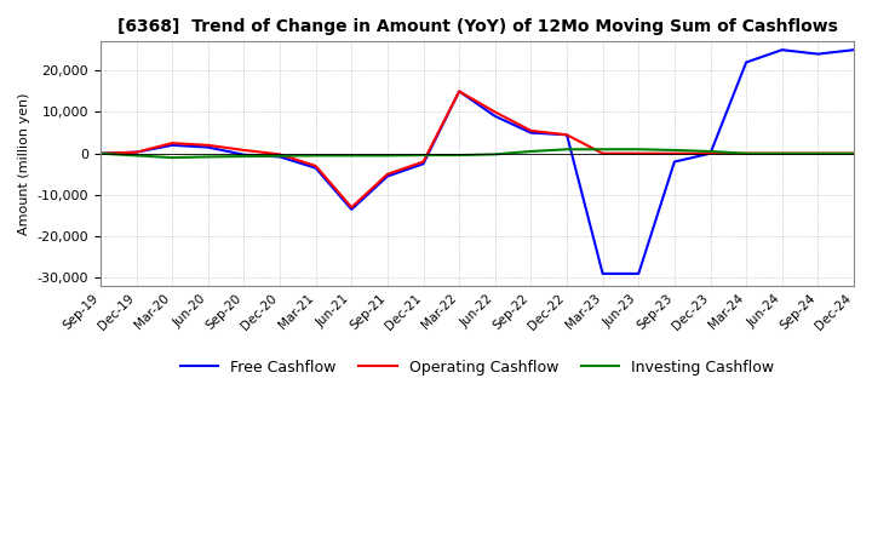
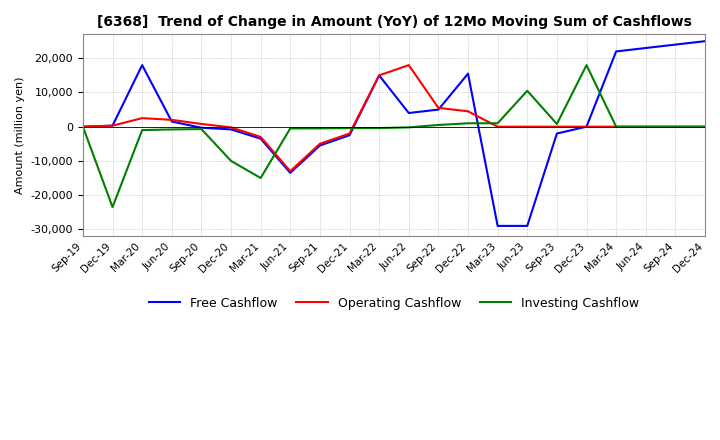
Investing Cashflow/Dec-19: -500 -> -23,500
Free Cashflow/Mar-20: 2,000 -> 18,000
Investing Cashflow/Dec-20: -600 -> -10,000
Investing Cashflow/Mar-21: -500 -> -15,000
Operating Cashflow/Jun-22: 10,000 -> 18,000
Free Cashflow/Jun-22: 9,000 -> 4,000
Free Cashflow/Dec-22: 4,500 -> 15,500
Investing Cashflow/Jun-23: 1,000 -> 10,500
Investing Cashflow/Dec-23: 500 -> 18,000
Free Cashflow/Jun-24: 25,000 -> 23,000
